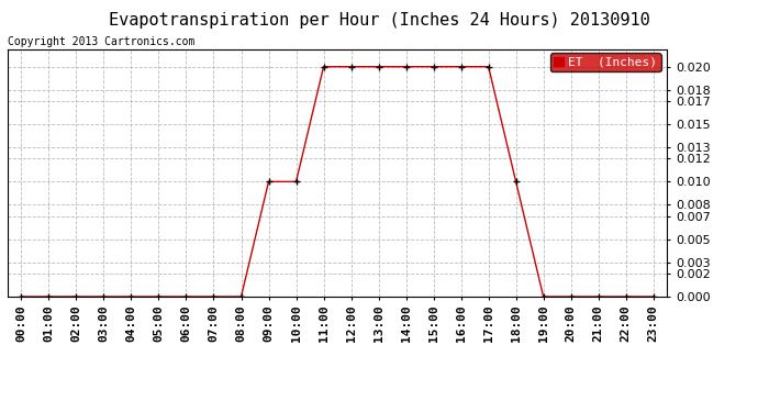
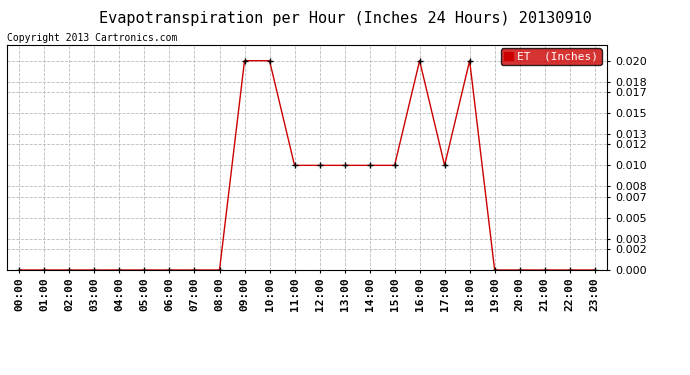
09:00: 0.01 -> 0.02
10:00: 0.01 -> 0.02
11:00: 0.02 -> 0.01
12:00: 0.02 -> 0.01
13:00: 0.02 -> 0.01
14:00: 0.02 -> 0.01
15:00: 0.02 -> 0.01
17:00: 0.02 -> 0.01
18:00: 0.01 -> 0.02
